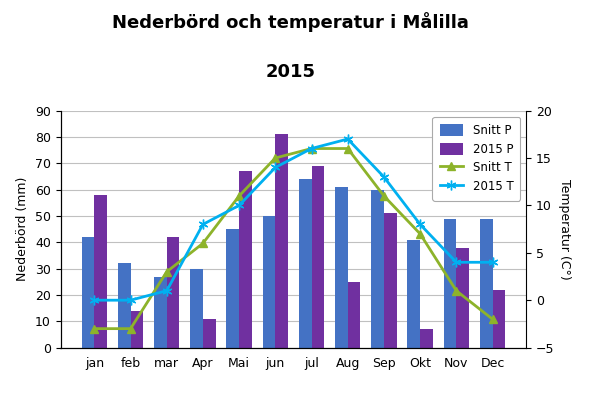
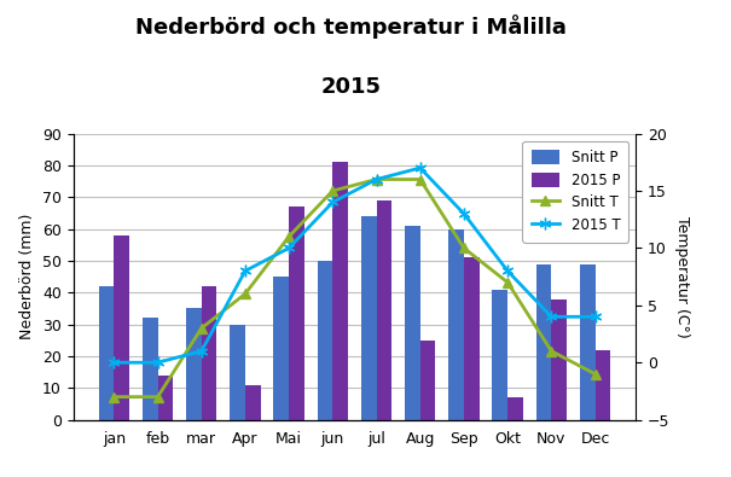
Snitt P/mar: 27 -> 35
Snitt T/Sep: 11 -> 10
Snitt T/Dec: -2 -> -1
